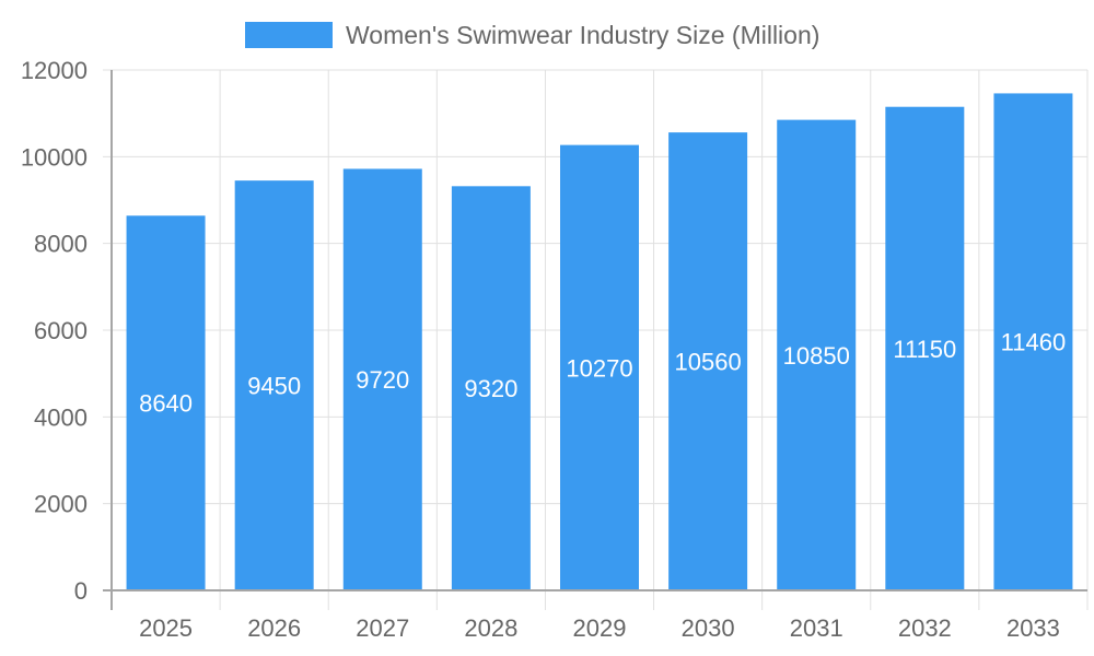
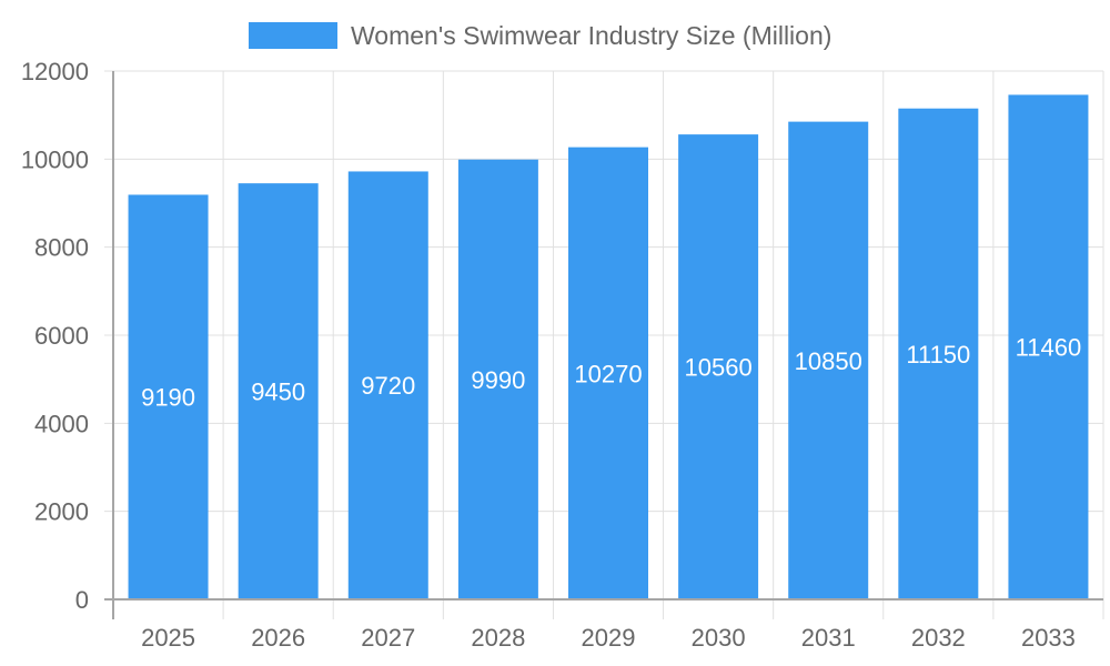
2025: 8640 -> 9190
2028: 9320 -> 9990
